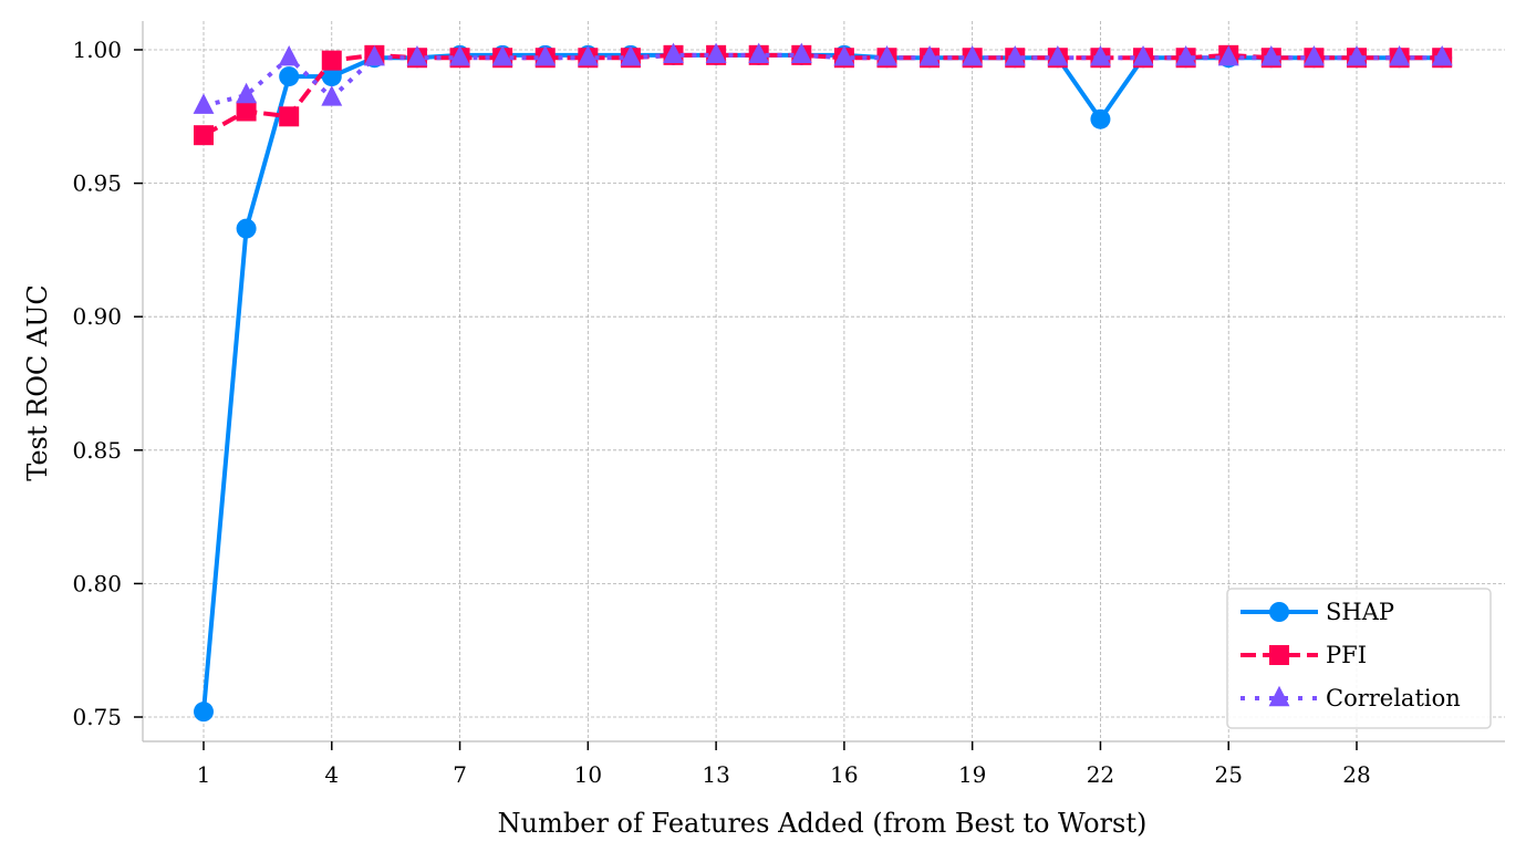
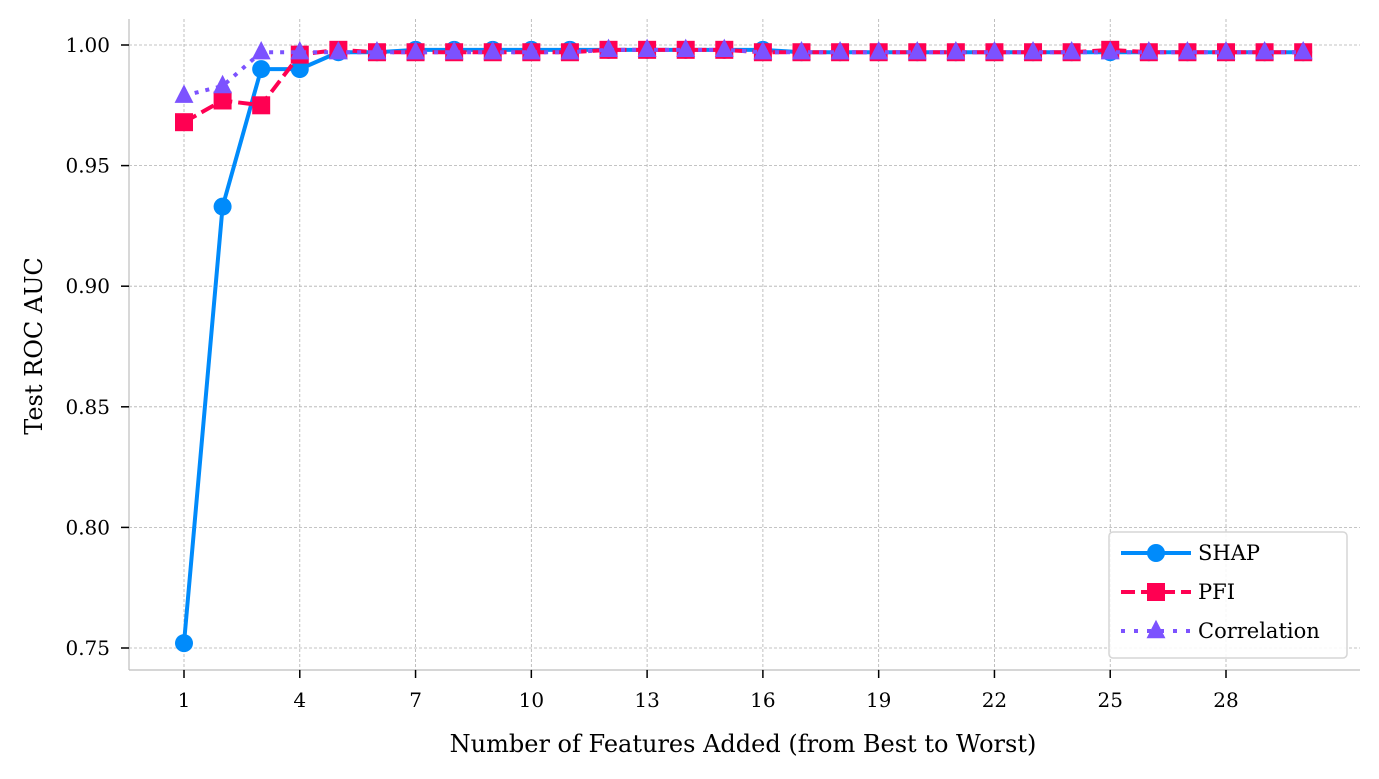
Correlation/4: 0.982 -> 0.997
SHAP/22: 0.974 -> 0.997
